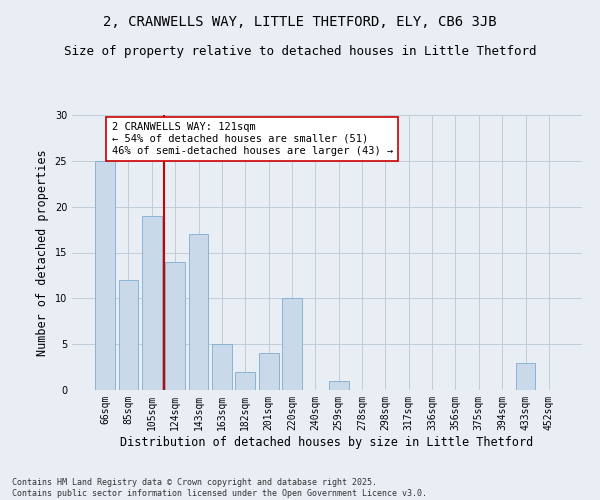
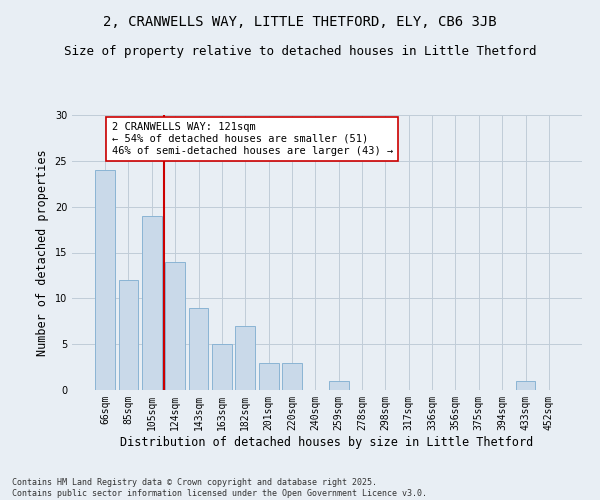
66sqm: 25 -> 24
143sqm: 17 -> 9
182sqm: 2 -> 7
201sqm: 4 -> 3
220sqm: 10 -> 3
433sqm: 3 -> 1
